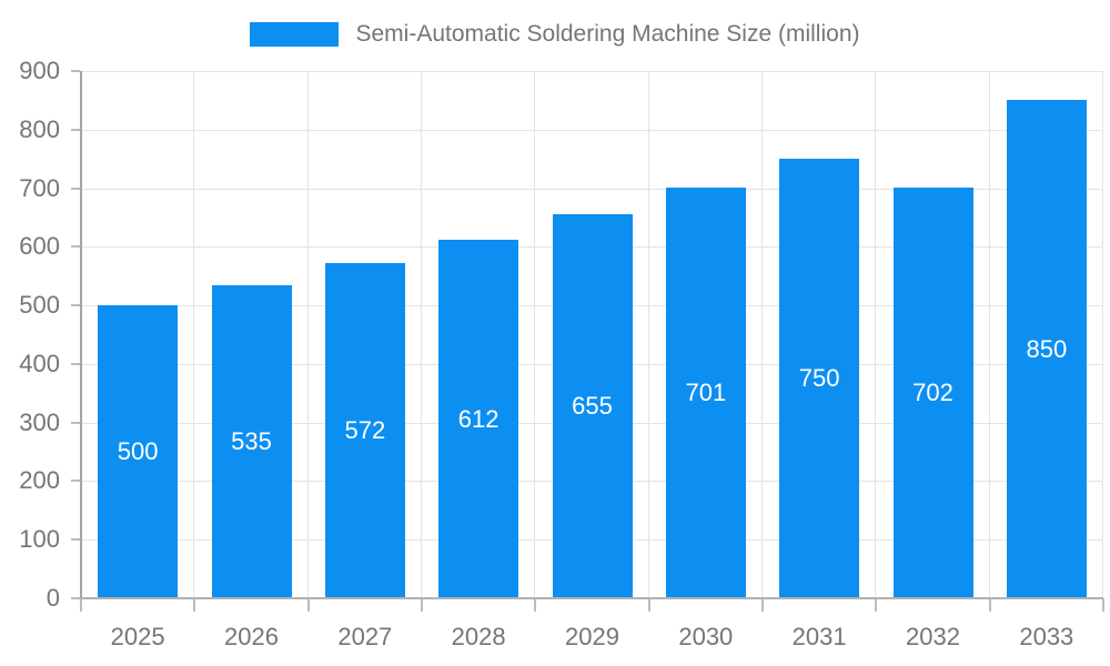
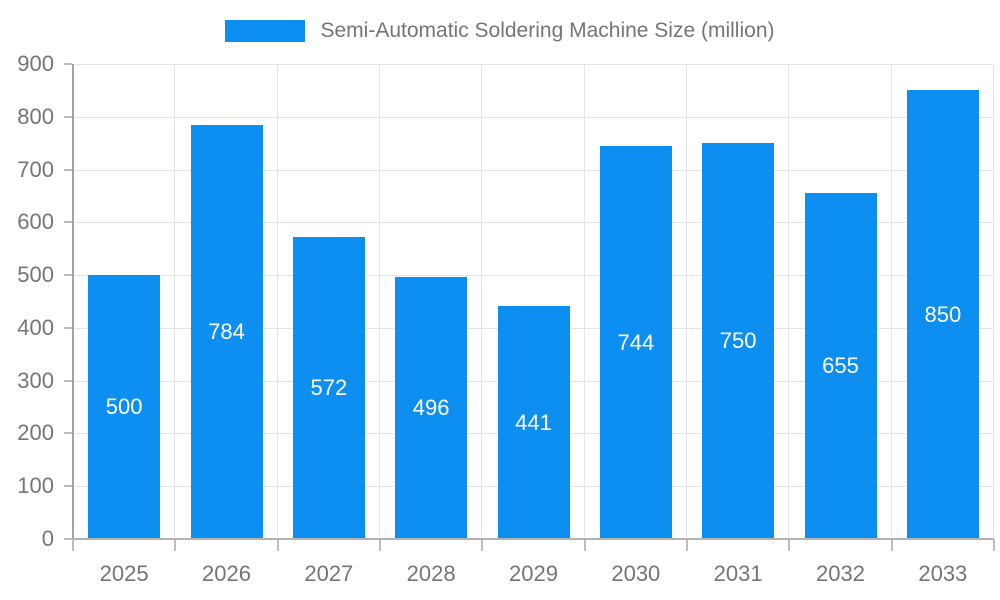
2026: 535 -> 784
2028: 612 -> 496
2029: 655 -> 441
2030: 701 -> 744
2032: 702 -> 655
